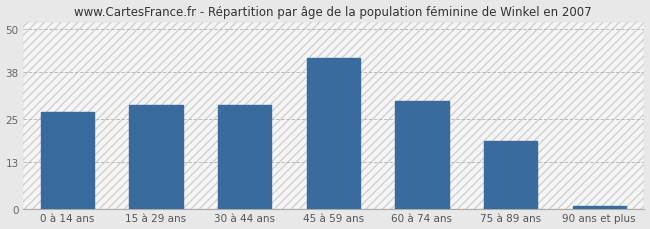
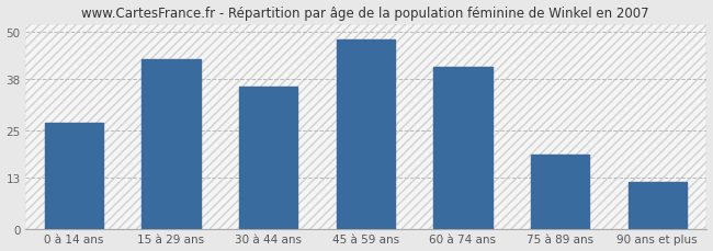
15 à 29 ans: 29 -> 43
30 à 44 ans: 29 -> 36
45 à 59 ans: 42 -> 48
60 à 74 ans: 30 -> 41
90 ans et plus: 1 -> 12
